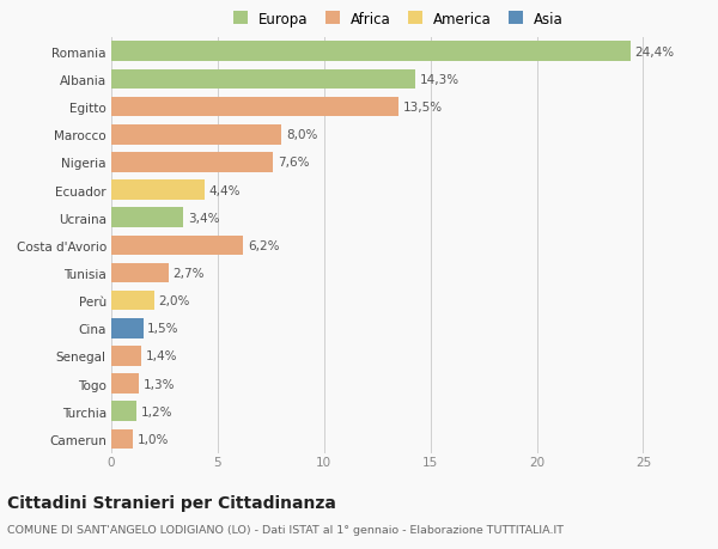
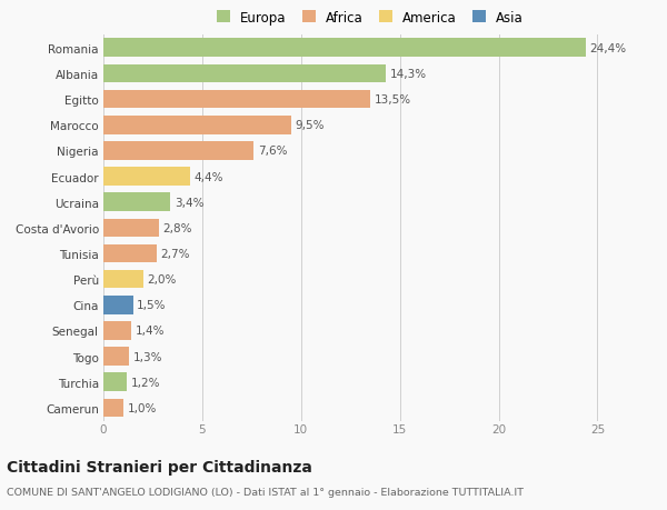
Marocco: 8,0% -> 9,5%
Costa d'Avorio: 6,2% -> 2,8%
